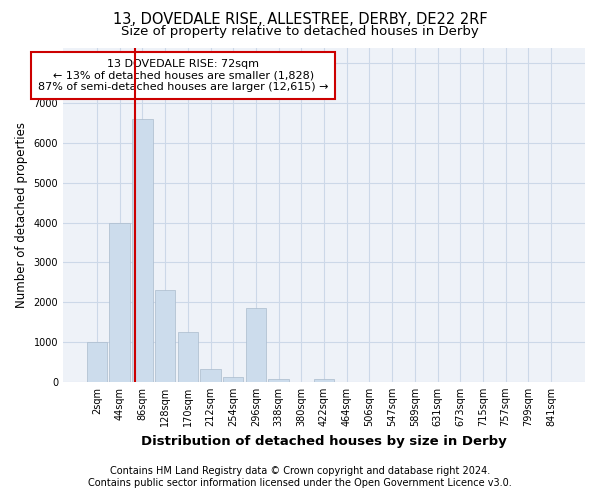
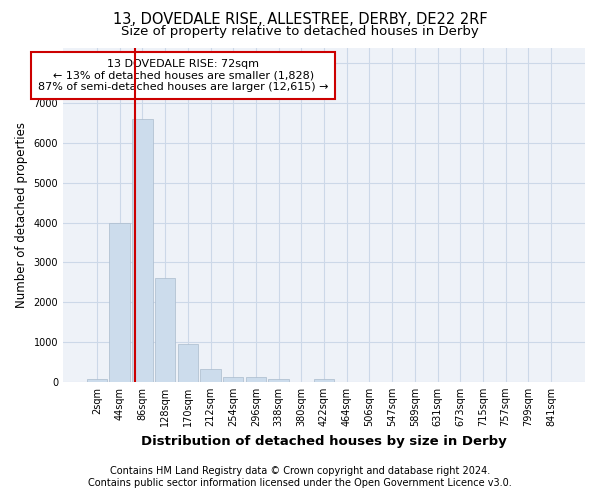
2sqm: 1000 -> 80
128sqm: 2300 -> 2620
170sqm: 1250 -> 960
296sqm: 1850 -> 120
